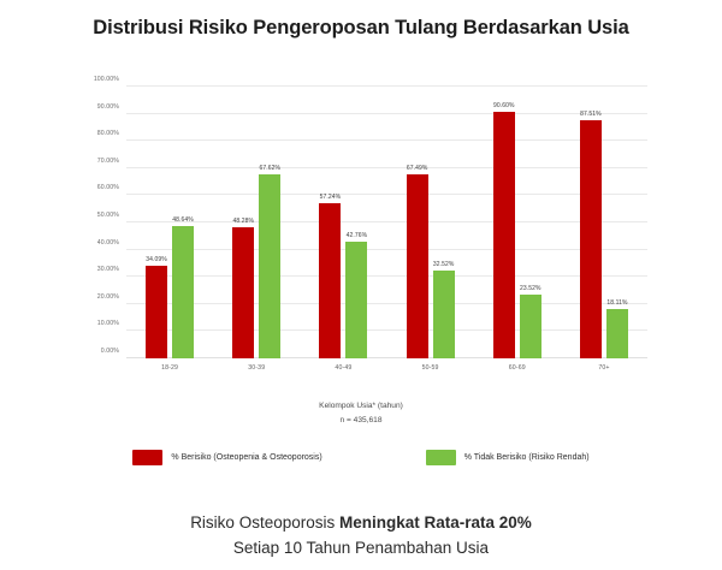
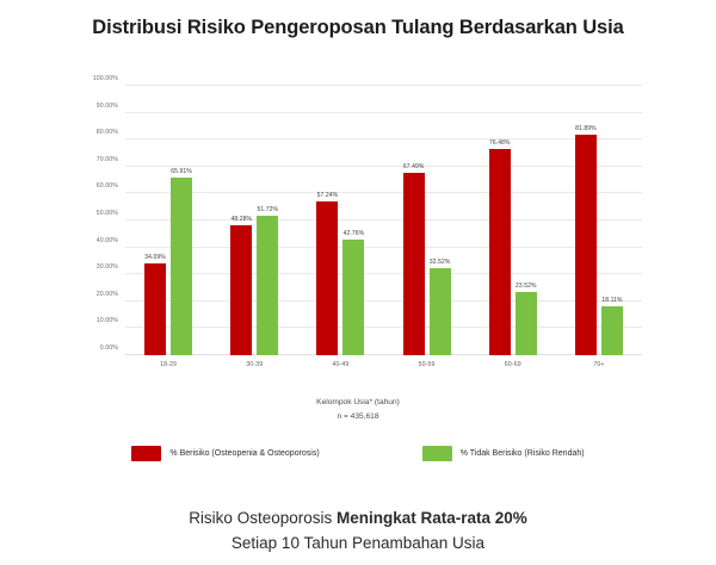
% Tidak Berisiko (Risiko Rendah)/18-29: 48.64% -> 65.91%
% Tidak Berisiko (Risiko Rendah)/30-39: 67.62% -> 51.72%
% Berisiko (Osteopenia & Osteoporosis)/60-69: 90.60% -> 76.48%
% Berisiko (Osteopenia & Osteoporosis)/70+: 87.51% -> 81.89%
